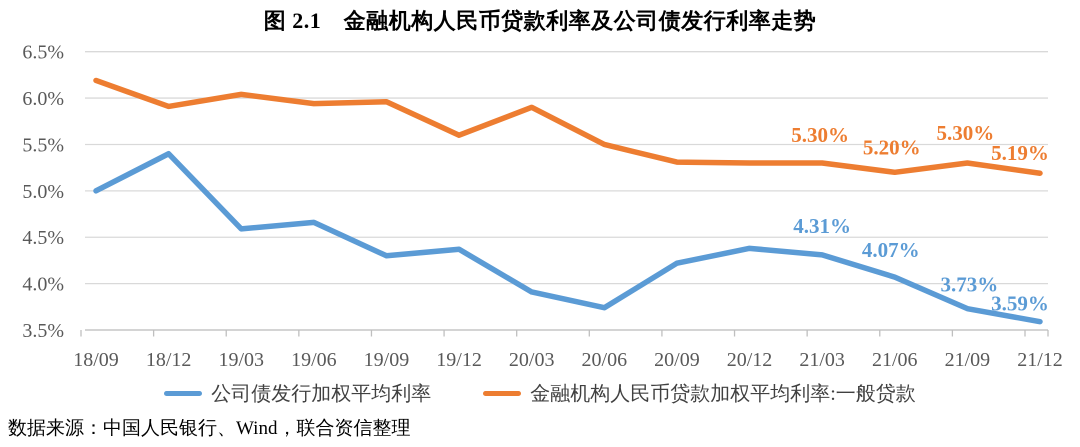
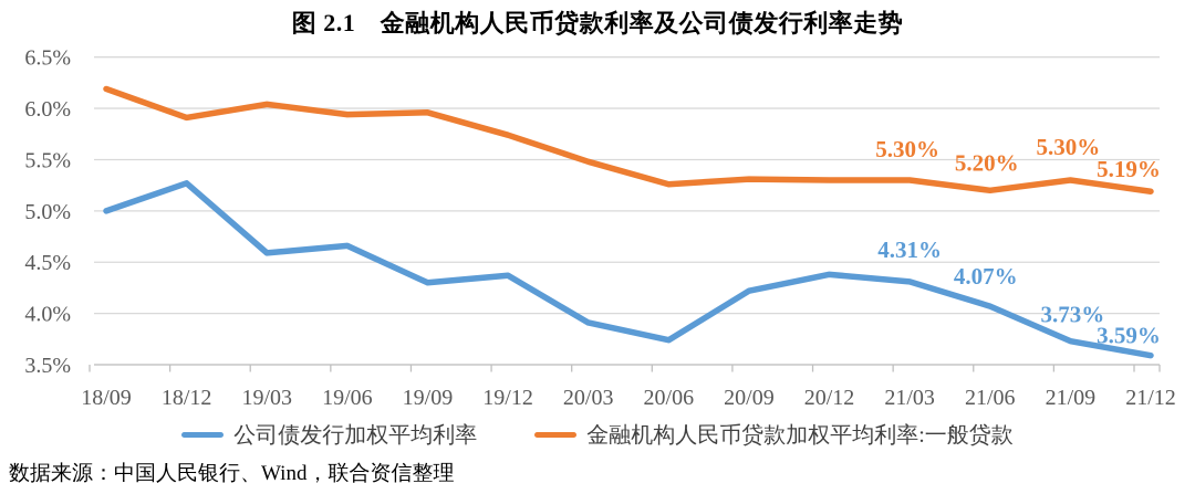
公司债发行加权平均利率/18/12: 5.4% -> 5.3%
金融机构人民币贷款加权平均利率:一般贷款/19/12: 5.6% -> 5.7%
金融机构人民币贷款加权平均利率:一般贷款/20/03: 5.9% -> 5.5%
金融机构人民币贷款加权平均利率:一般贷款/20/06: 5.5% -> 5.3%
